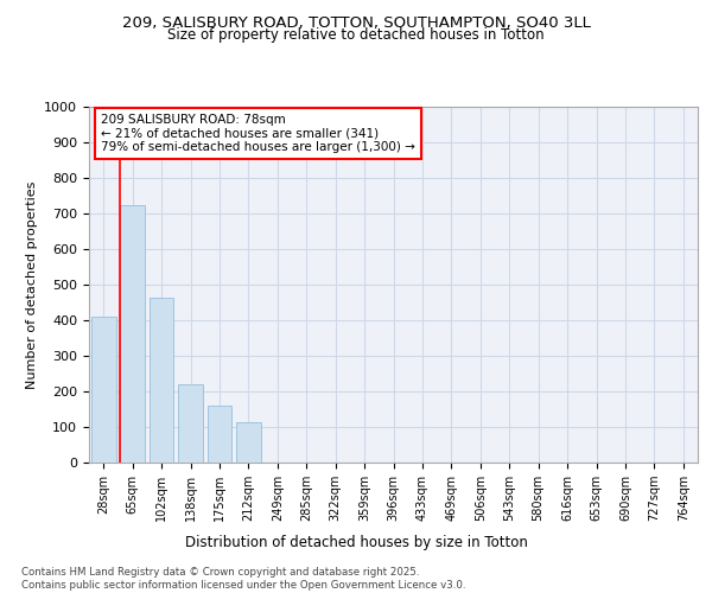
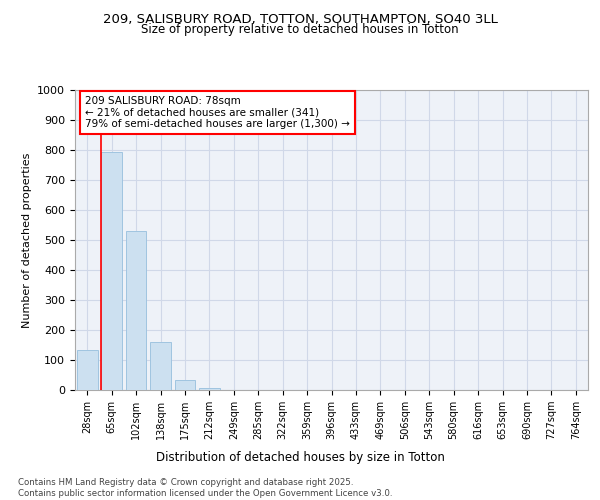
28sqm: 410 -> 135
65sqm: 725 -> 795
102sqm: 465 -> 530
138sqm: 220 -> 160
175sqm: 160 -> 33
212sqm: 115 -> 8
